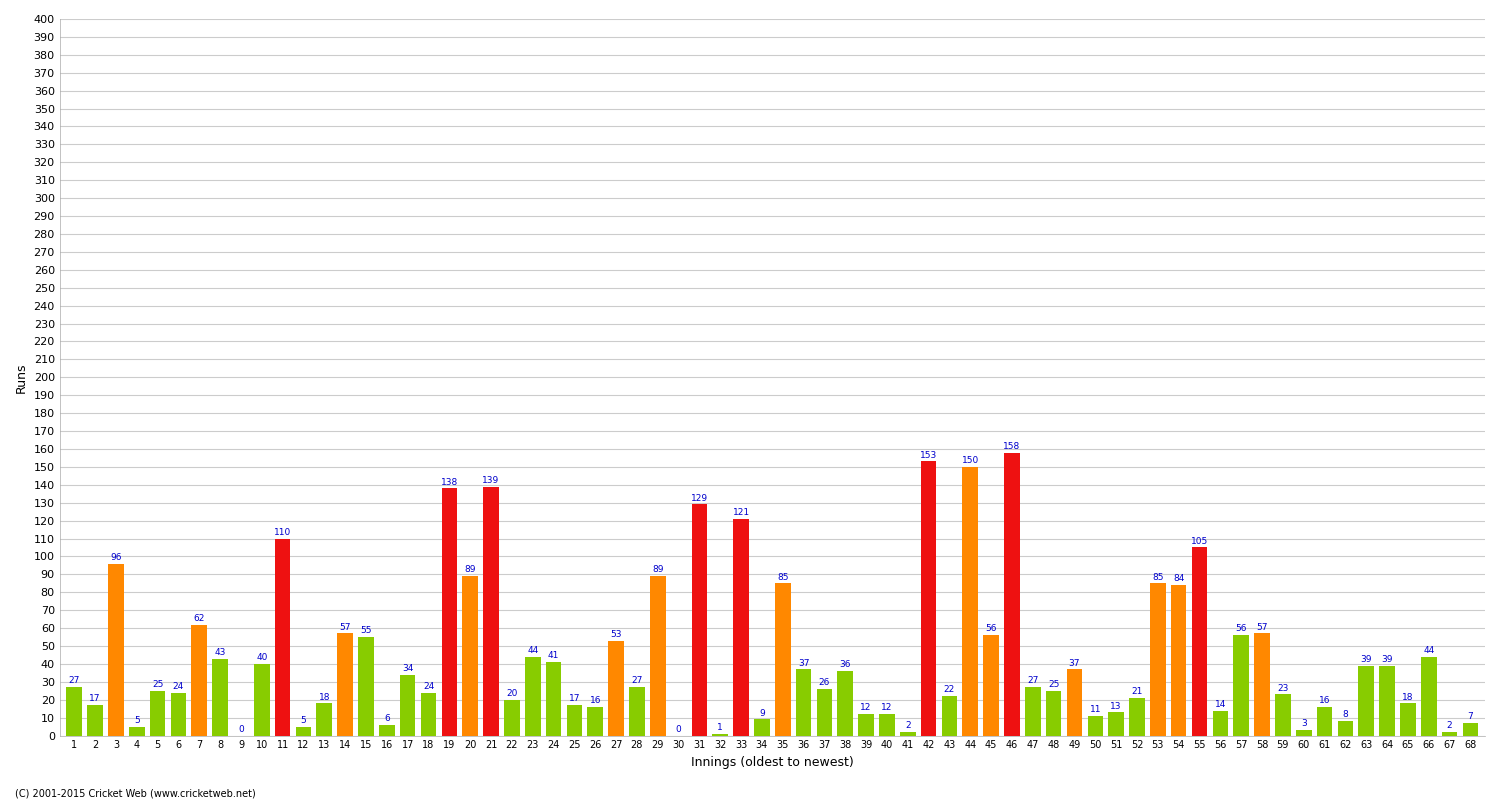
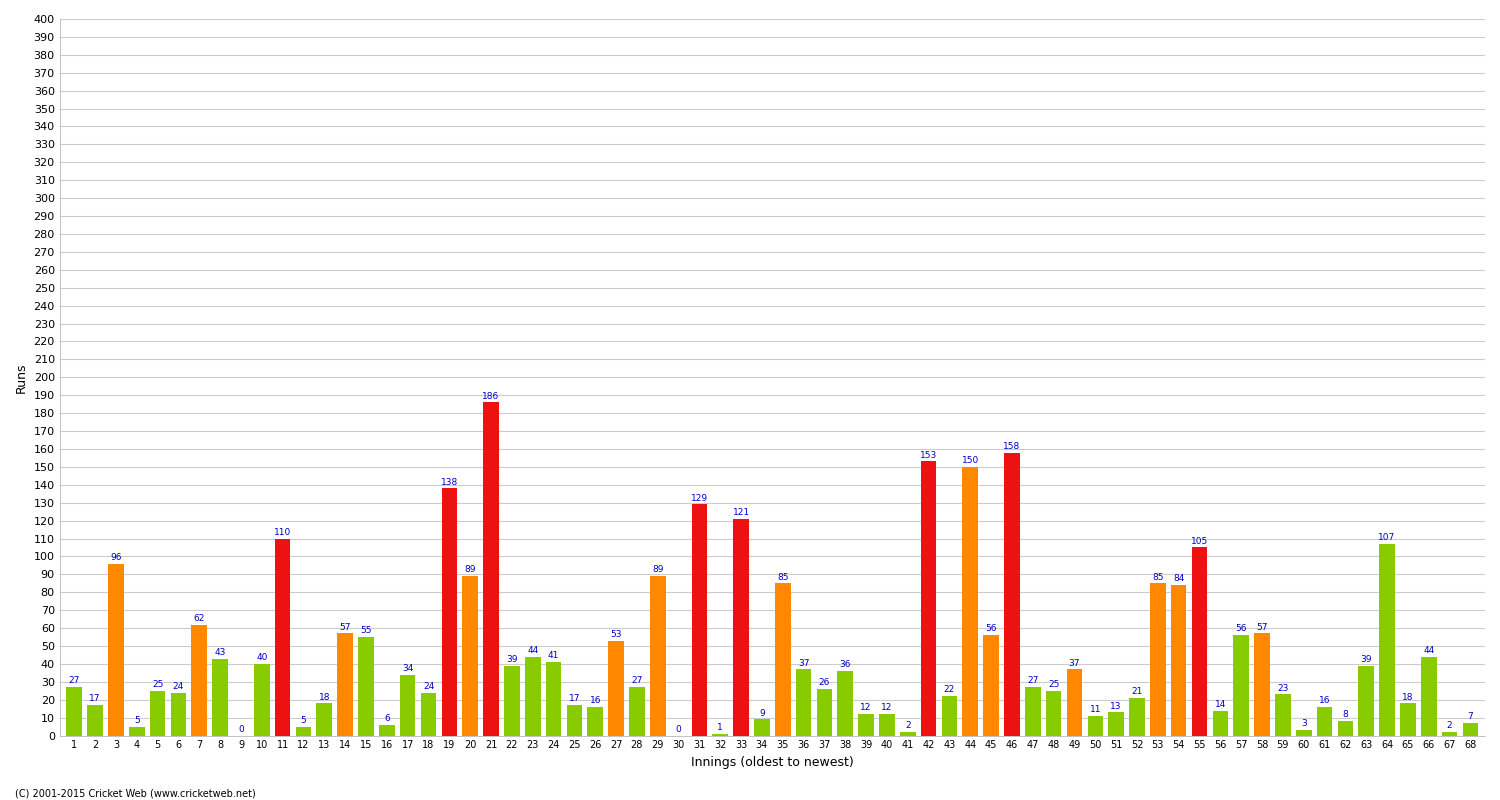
21: 139 -> 186
22: 20 -> 39
64: 39 -> 107
